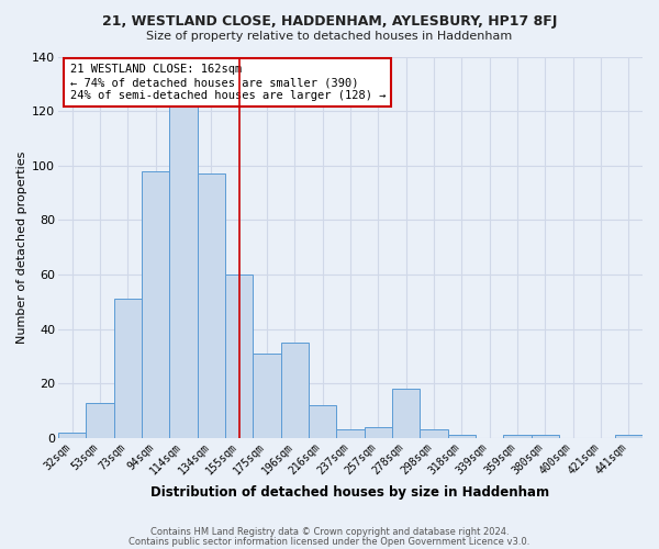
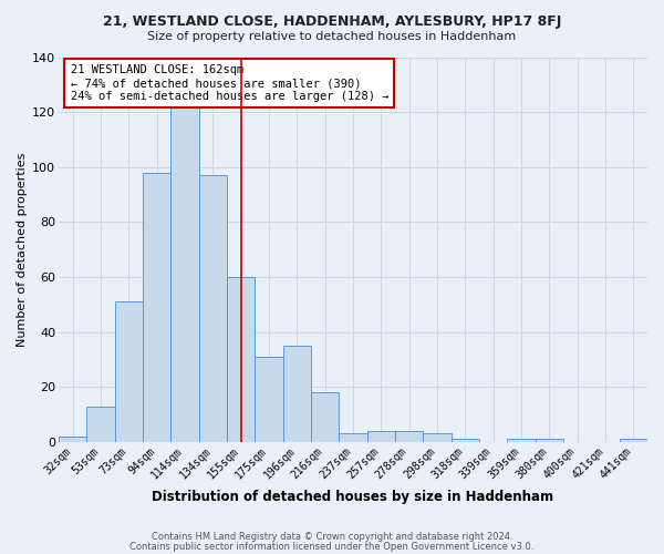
216sqm: 12 -> 18
278sqm: 18 -> 4
